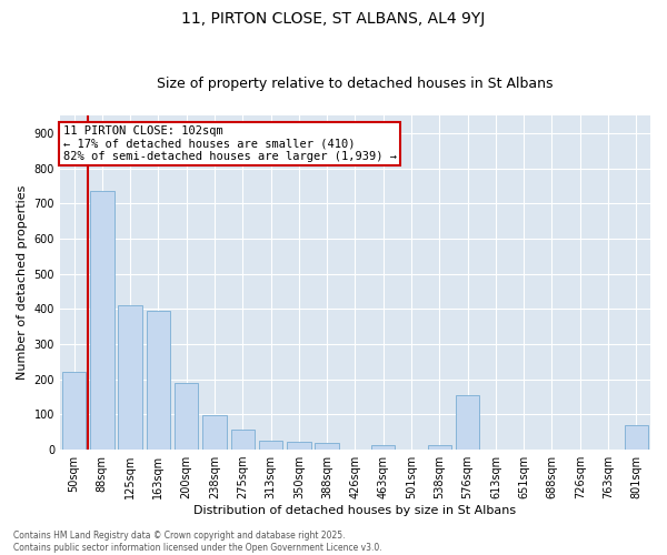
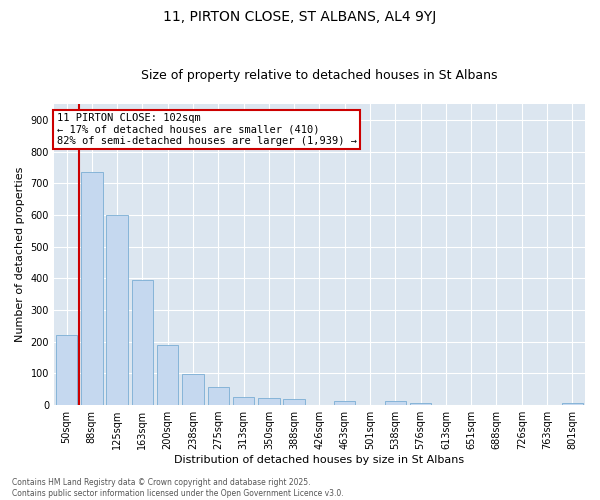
125sqm: 410 -> 600
576sqm: 155 -> 7
801sqm: 70 -> 7
